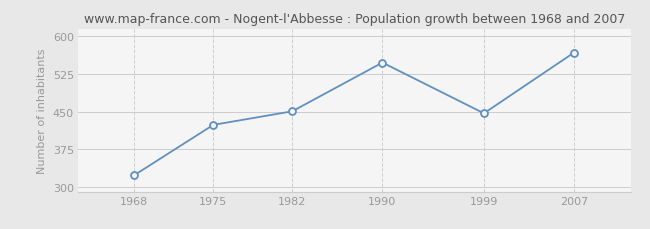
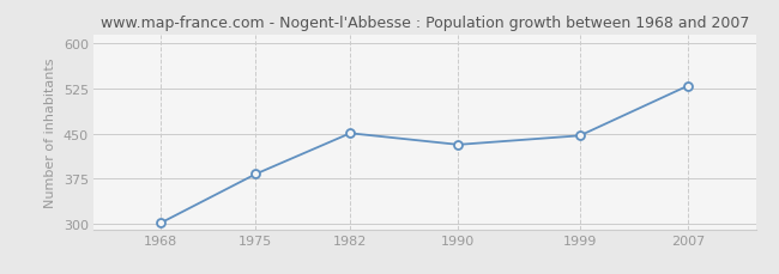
1968: 324 -> 302
1975: 424 -> 383
1990: 548 -> 432
2007: 568 -> 530
